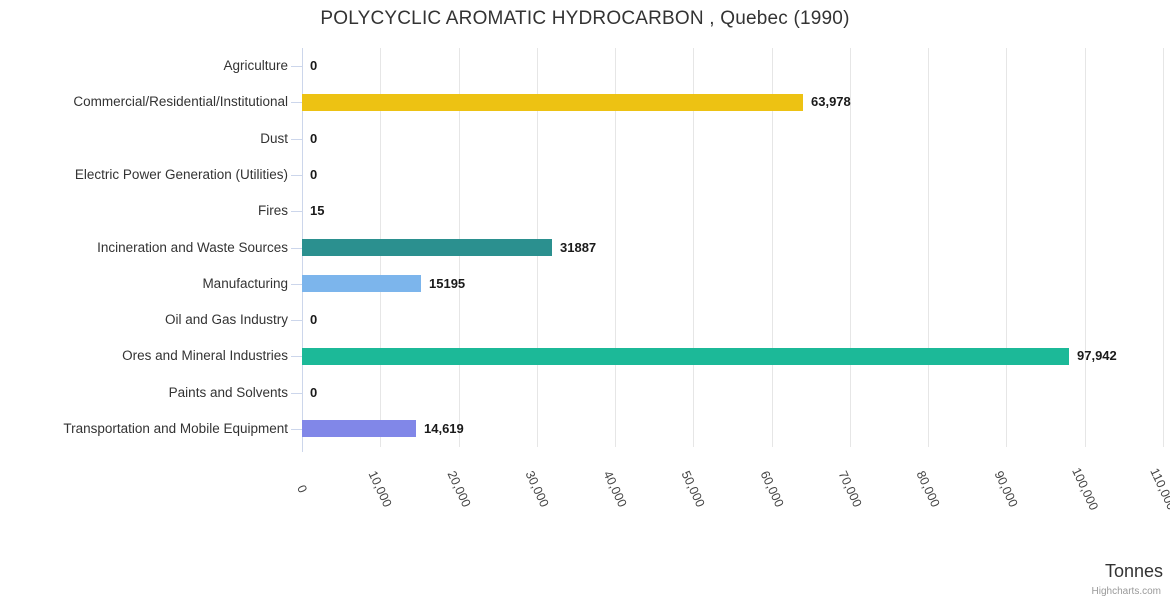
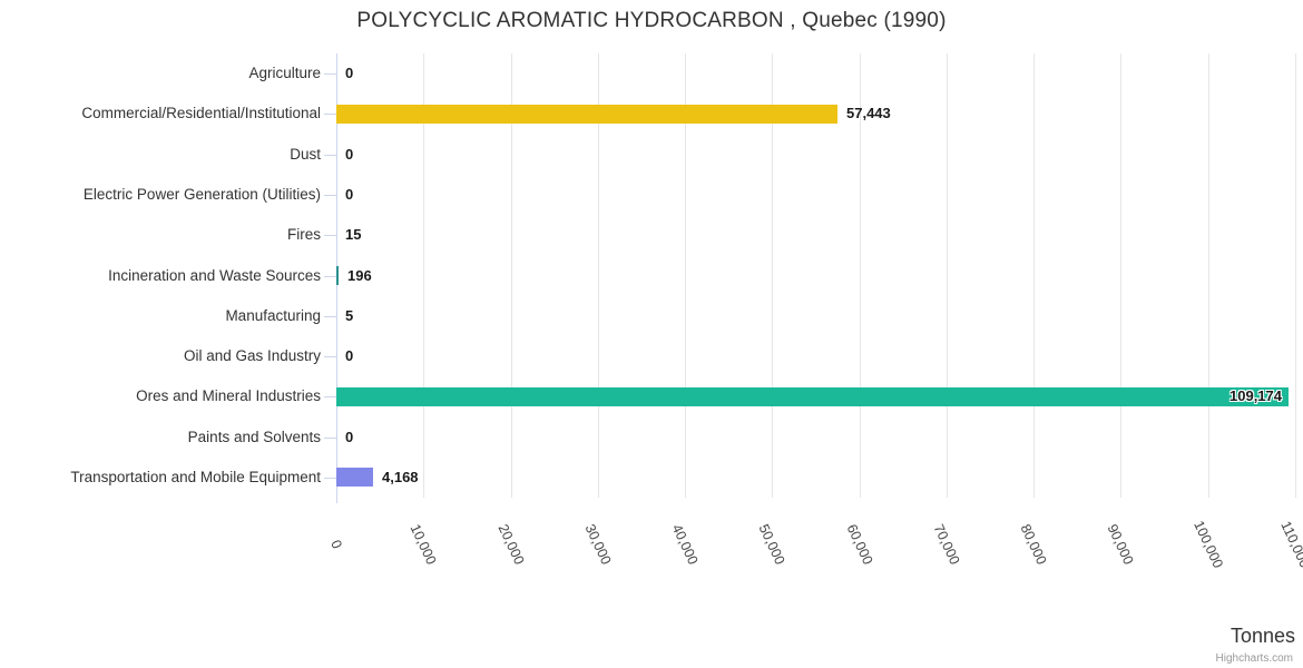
Commercial/Residential/Institutional: 63,978 -> 57,443
Incineration and Waste Sources: 31887 -> 196
Manufacturing: 15195 -> 5
Ores and Mineral Industries: 97,942 -> 109,174
Transportation and Mobile Equipment: 14,619 -> 4,168
